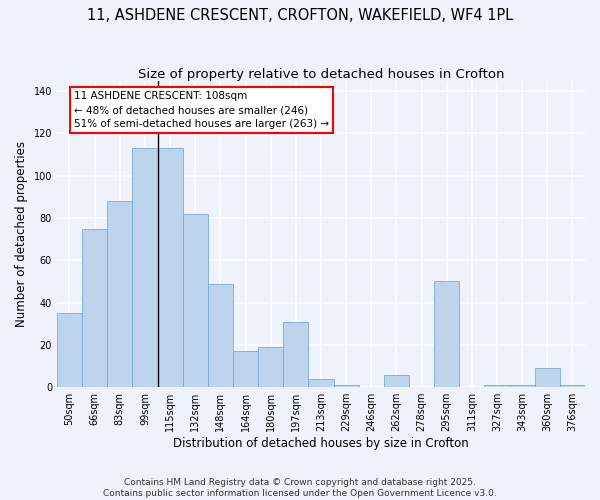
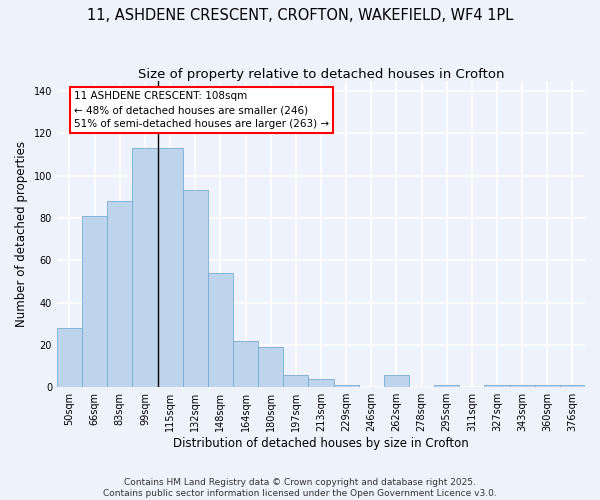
50sqm: 35 -> 28
66sqm: 75 -> 81
132sqm: 82 -> 93
148sqm: 49 -> 54
164sqm: 17 -> 22
197sqm: 31 -> 6
295sqm: 50 -> 1
360sqm: 9 -> 1
